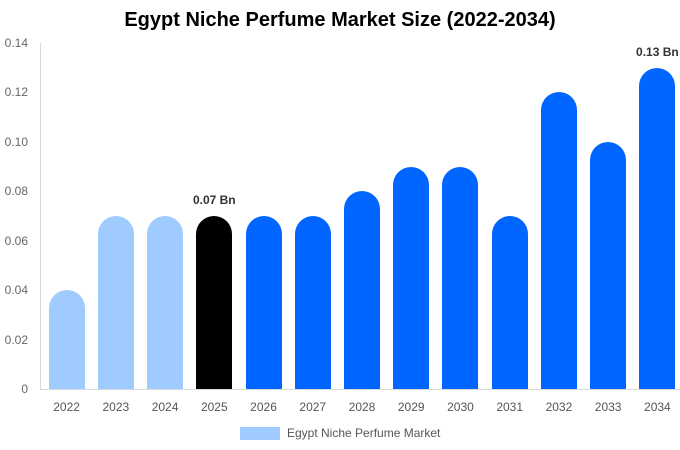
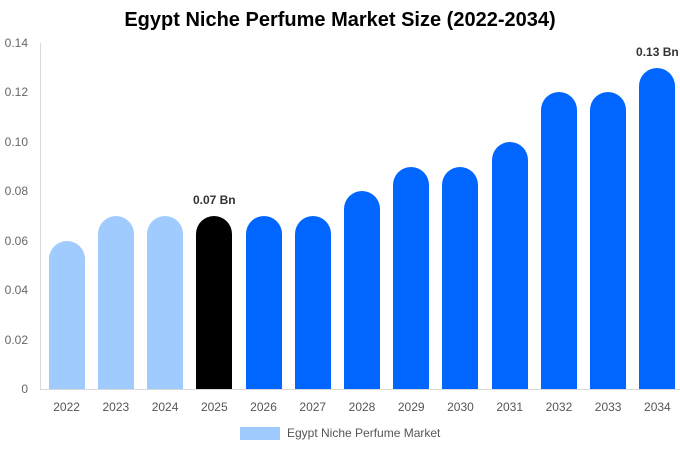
2022: 0.04 -> 0.06
2031: 0.07 -> 0.10
2033: 0.10 -> 0.12
